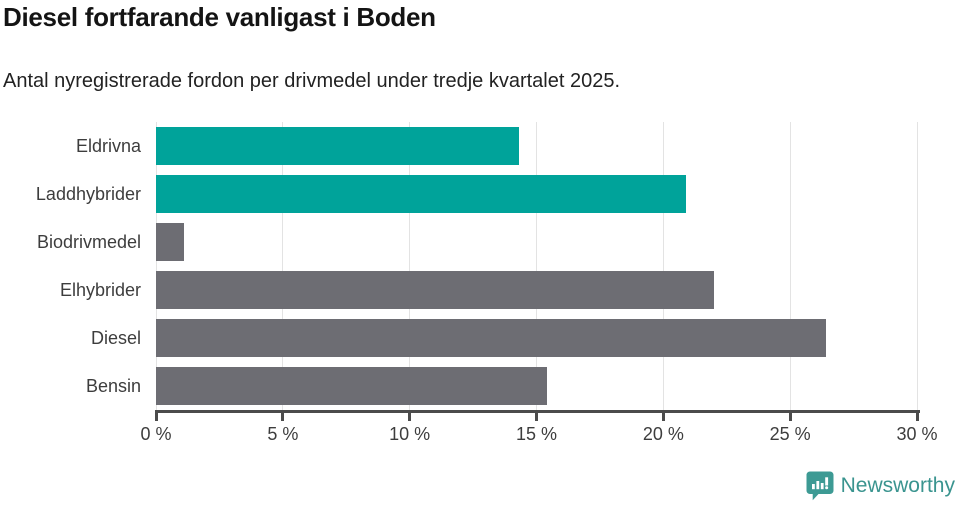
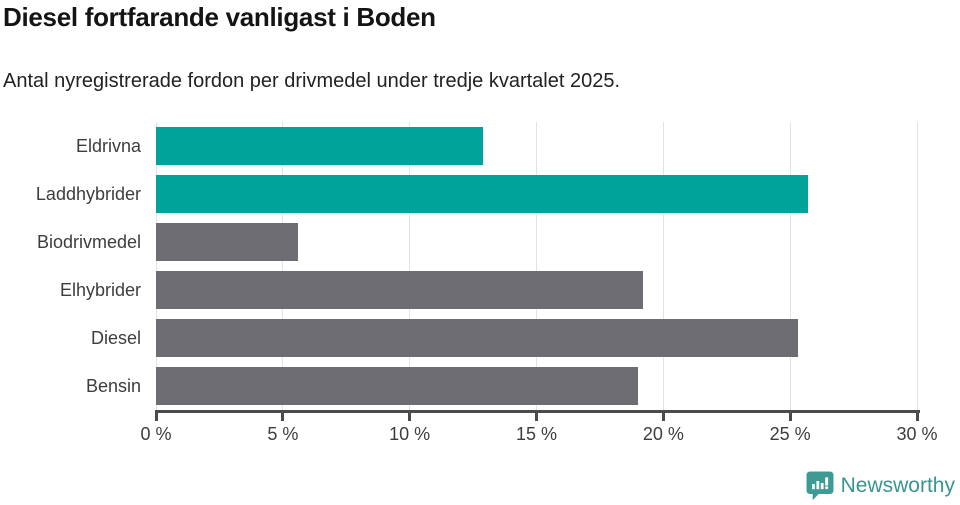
Eldrivna: 14.3% -> 12.9%
Laddhybrider: 20.9% -> 25.7%
Biodrivmedel: 1.1% -> 5.6%
Elhybrider: 22.0% -> 19.2%
Diesel: 26.4% -> 25.3%
Bensin: 15.4% -> 19.0%
